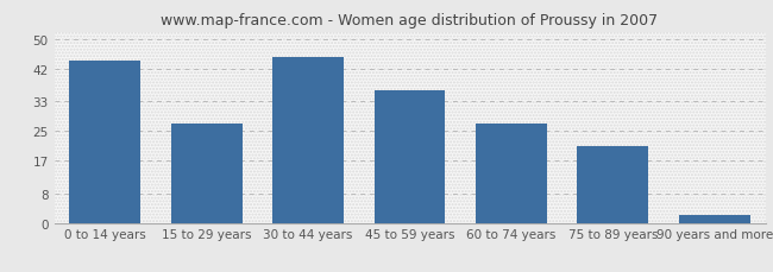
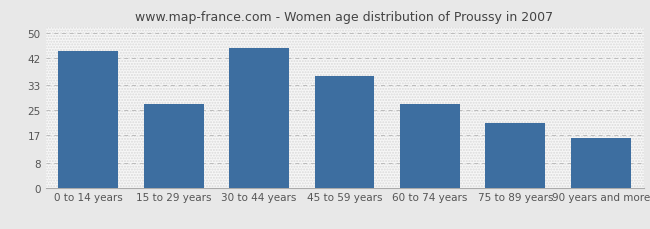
90 years and more: 2 -> 16
